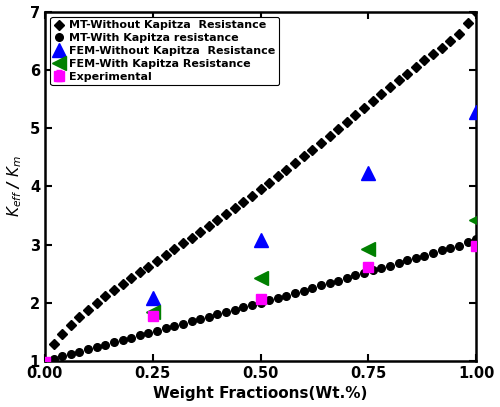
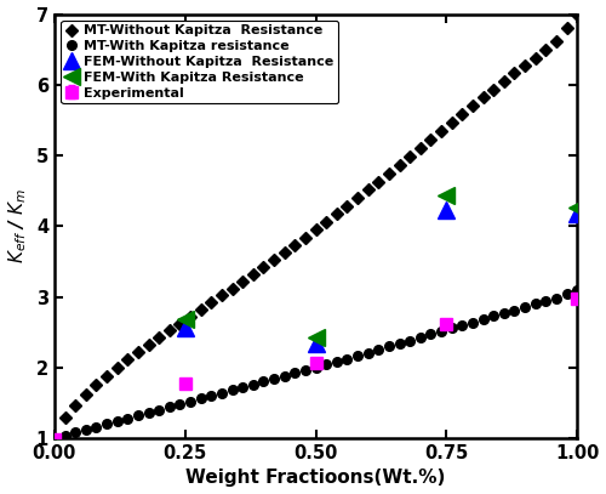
FEM-Without Kapitza Resistance/0.25: 2.08 -> 2.56
FEM-With Kapitza Resistance/0.25: 1.85 -> 2.68
FEM-Without Kapitza Resistance/0.50: 3.07 -> 2.34
FEM-With Kapitza Resistance/0.75: 2.93 -> 4.44
FEM-Without Kapitza Resistance/1.00: 5.27 -> 4.18
FEM-With Kapitza Resistance/1.00: 3.42 -> 4.26
